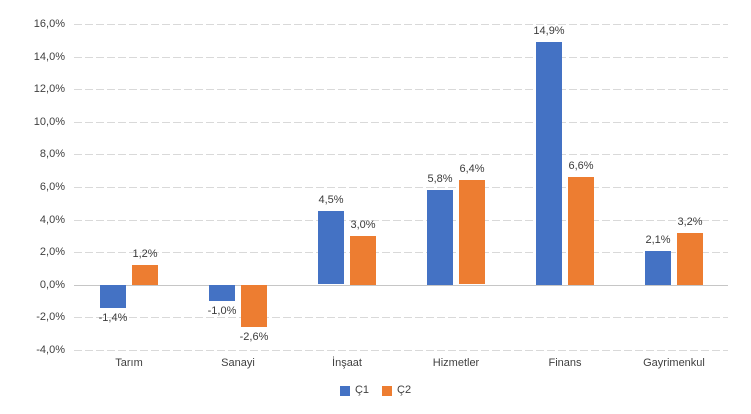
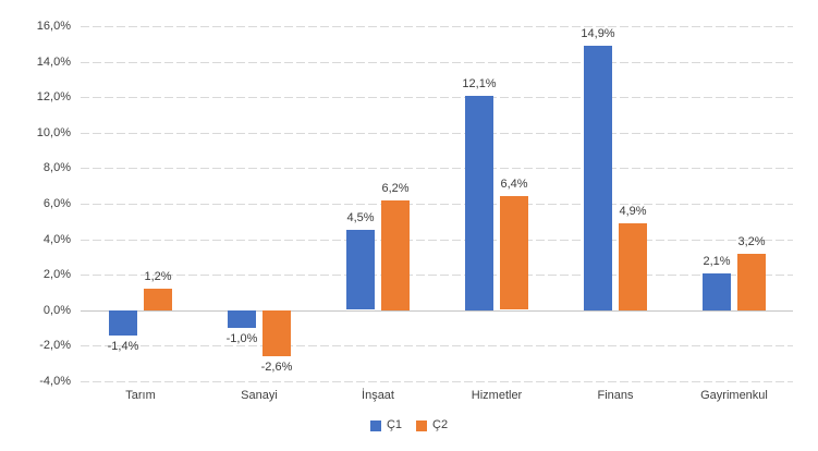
Ç2/İnşaat: 3,0% -> 6,2%
Ç1/Hizmetler: 5,8% -> 12,1%
Ç2/Finans: 6,6% -> 4,9%
